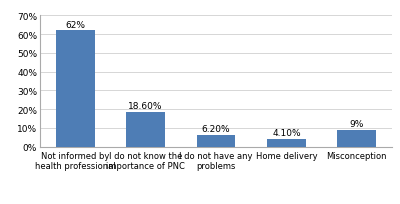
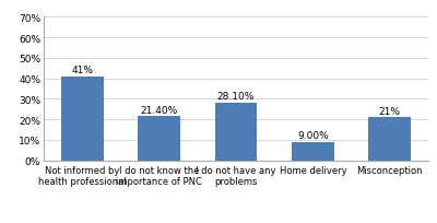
Not informed by health professional: 62% -> 41%
I do not know the importance of PNC: 18.60% -> 21.40%
I do not have any problems: 6.20% -> 28.10%
Home delivery: 4.10% -> 9.00%
Misconception: 9% -> 21%
